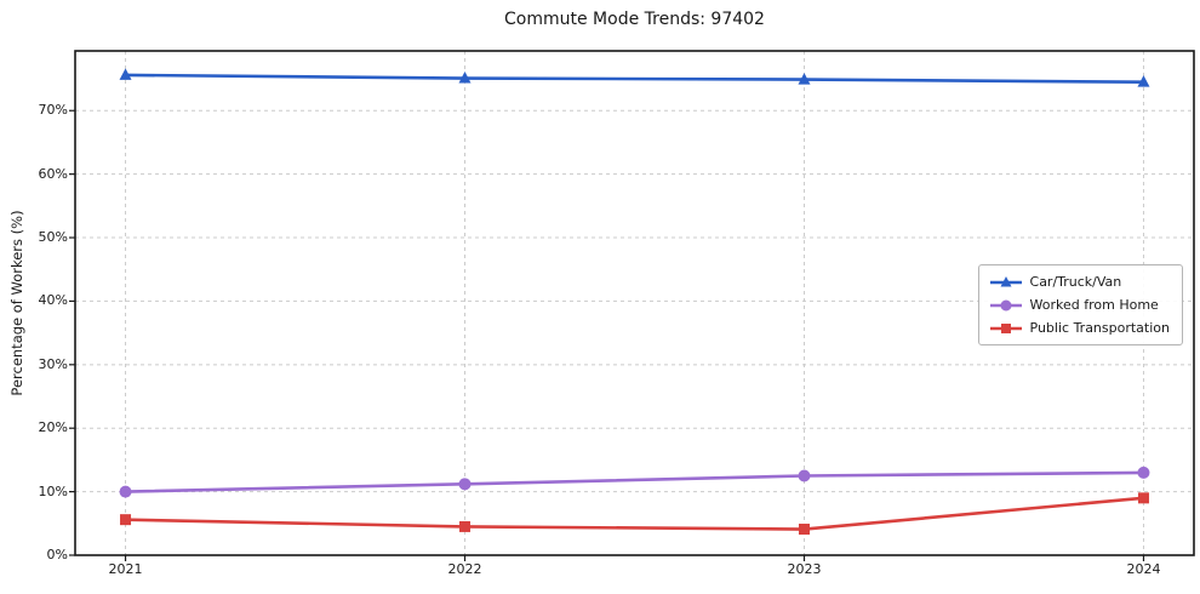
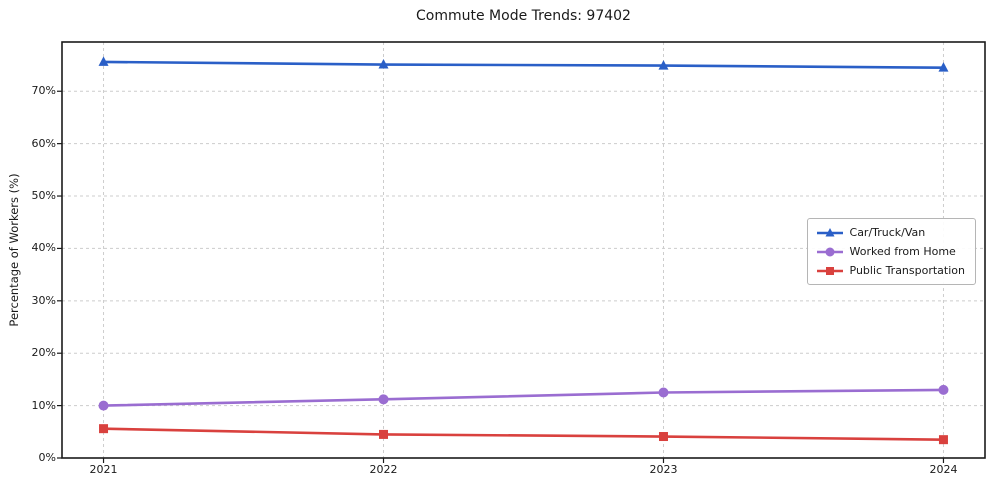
Public Transportation/2024: 9% -> 4%
